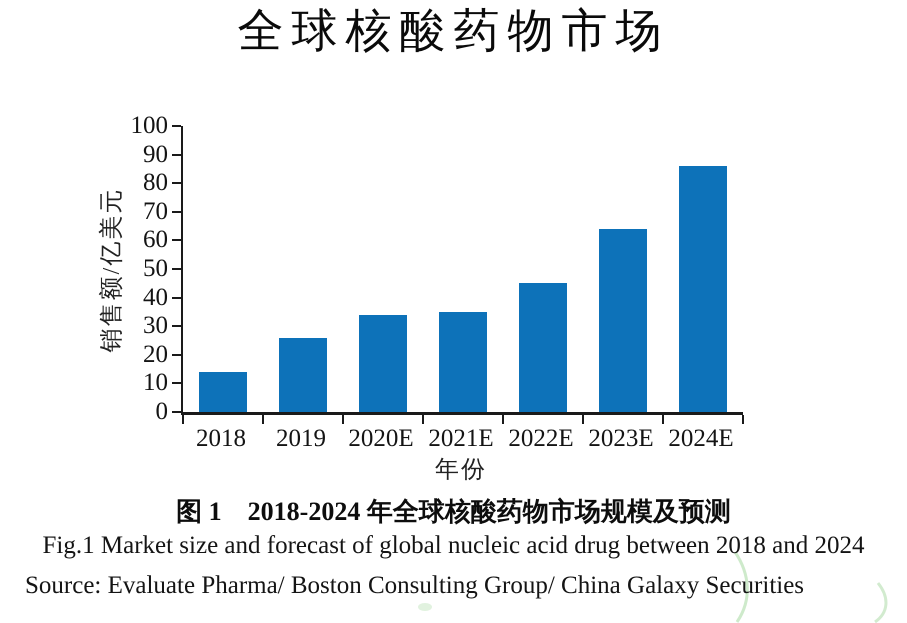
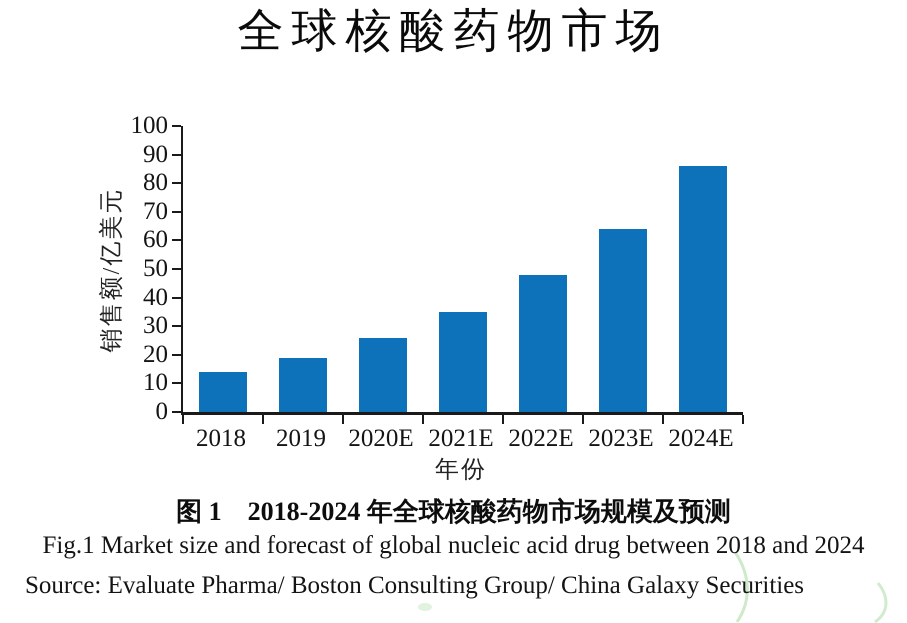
2019: 26 -> 19
2020E: 34 -> 26
2022E: 45 -> 48
